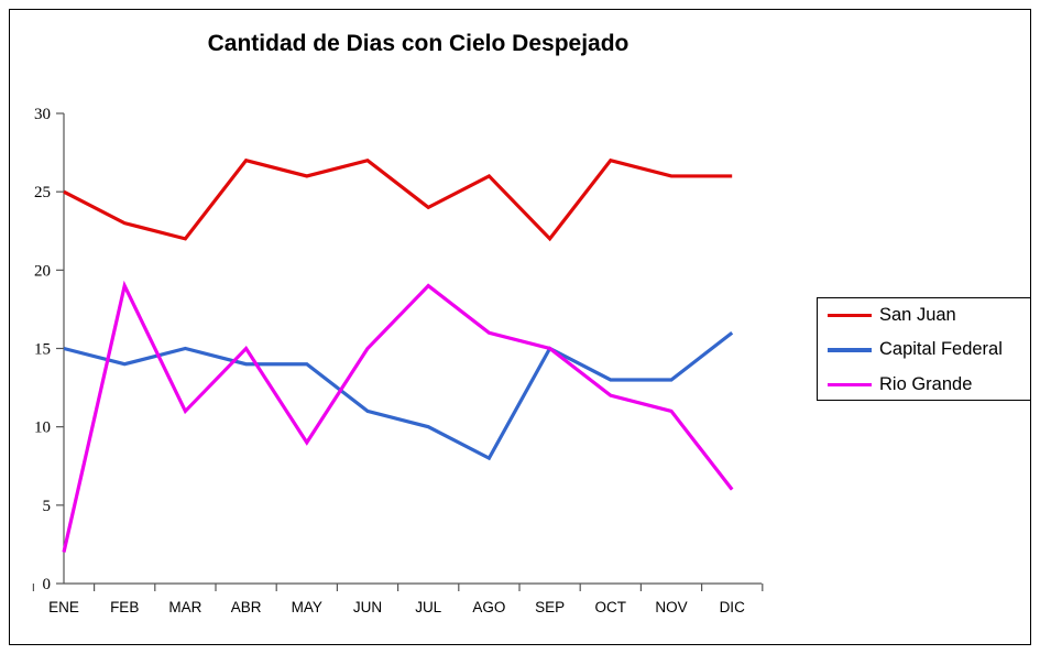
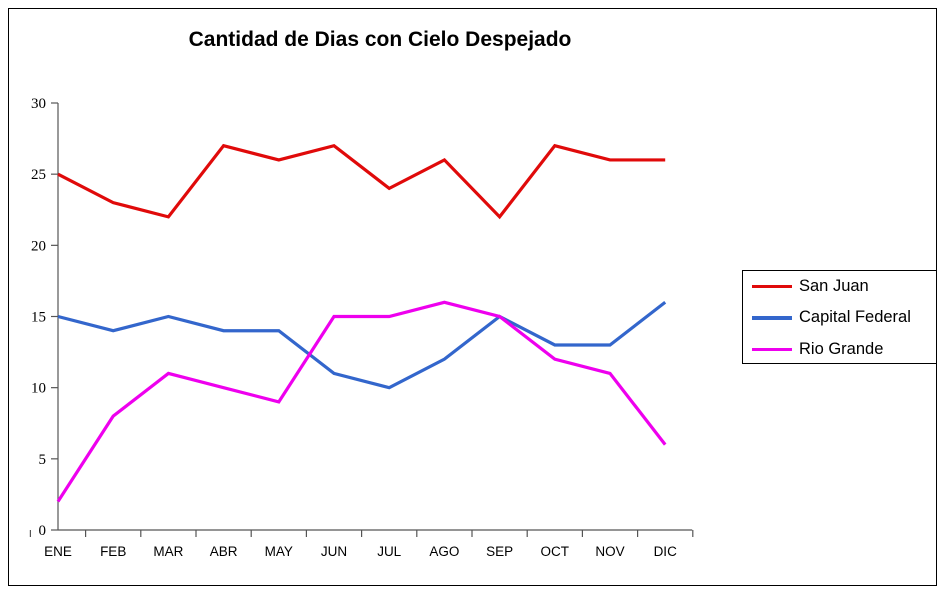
Rio Grande/FEB: 19 -> 8
Rio Grande/ABR: 15 -> 10
Rio Grande/JUL: 19 -> 15
Capital Federal/AGO: 8 -> 12
